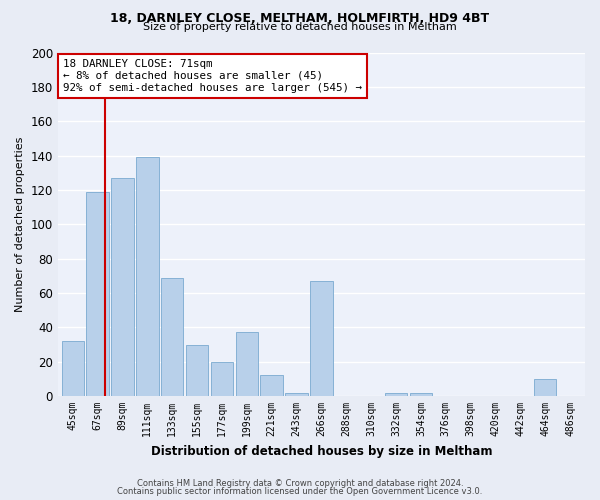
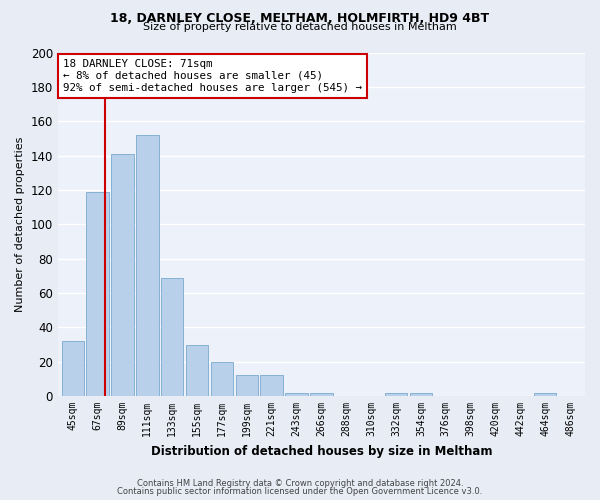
89sqm: 127 -> 141
111sqm: 139 -> 152
199sqm: 37 -> 12
266sqm: 67 -> 2
464sqm: 10 -> 2
